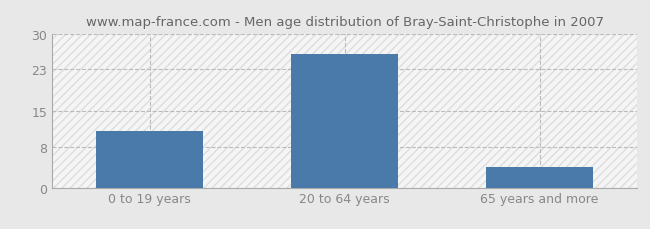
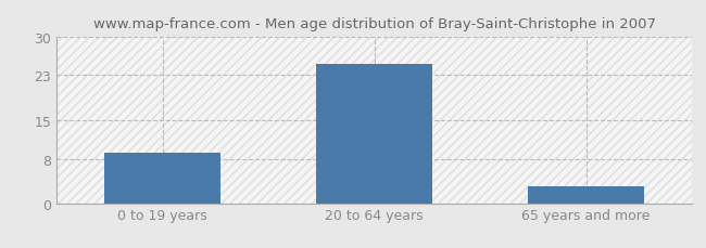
0 to 19 years: 11 -> 9
20 to 64 years: 26 -> 25
65 years and more: 4 -> 3
